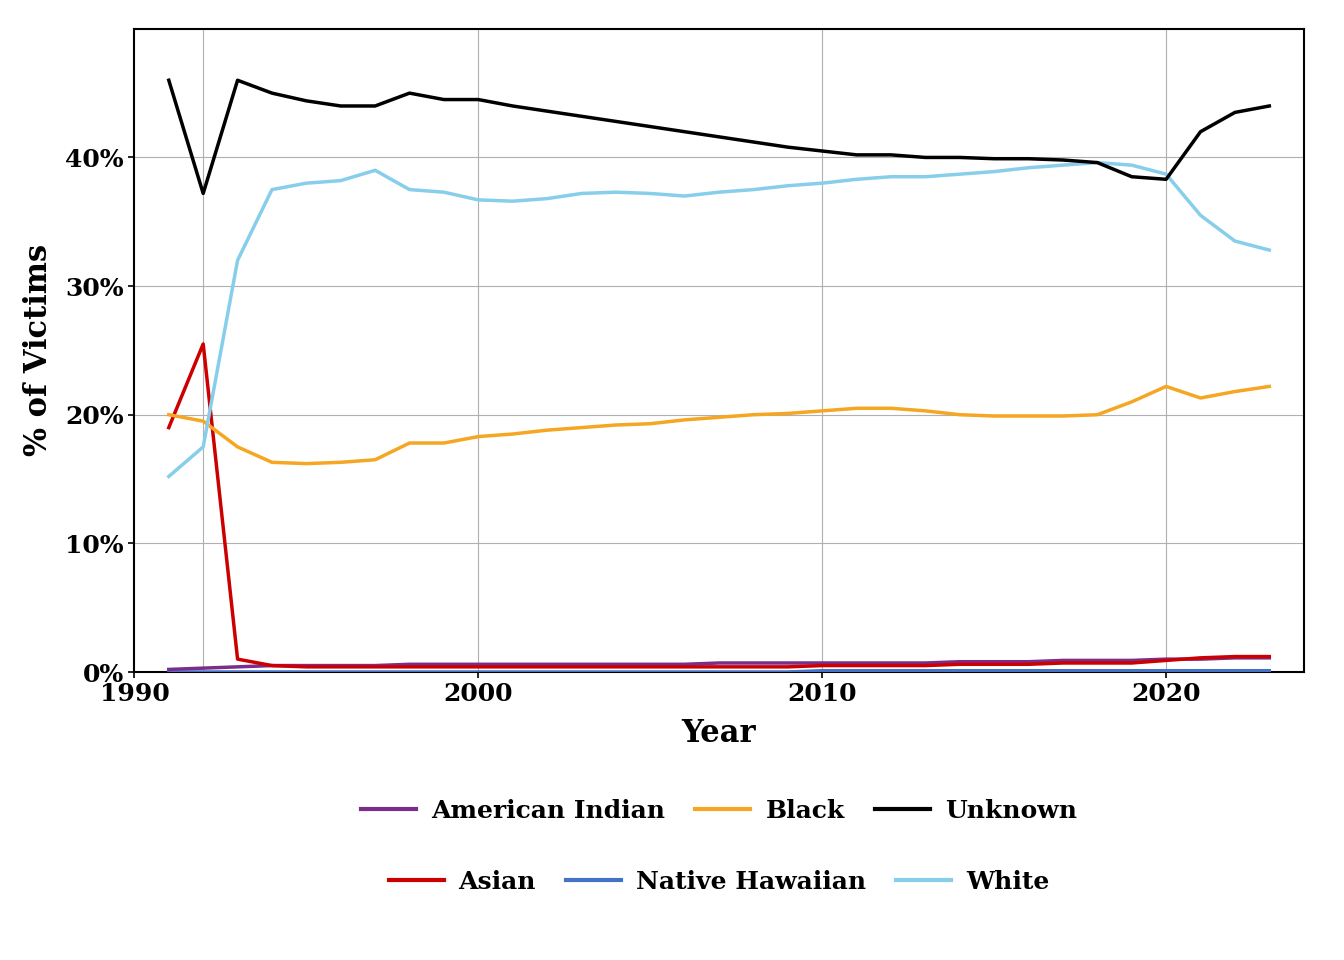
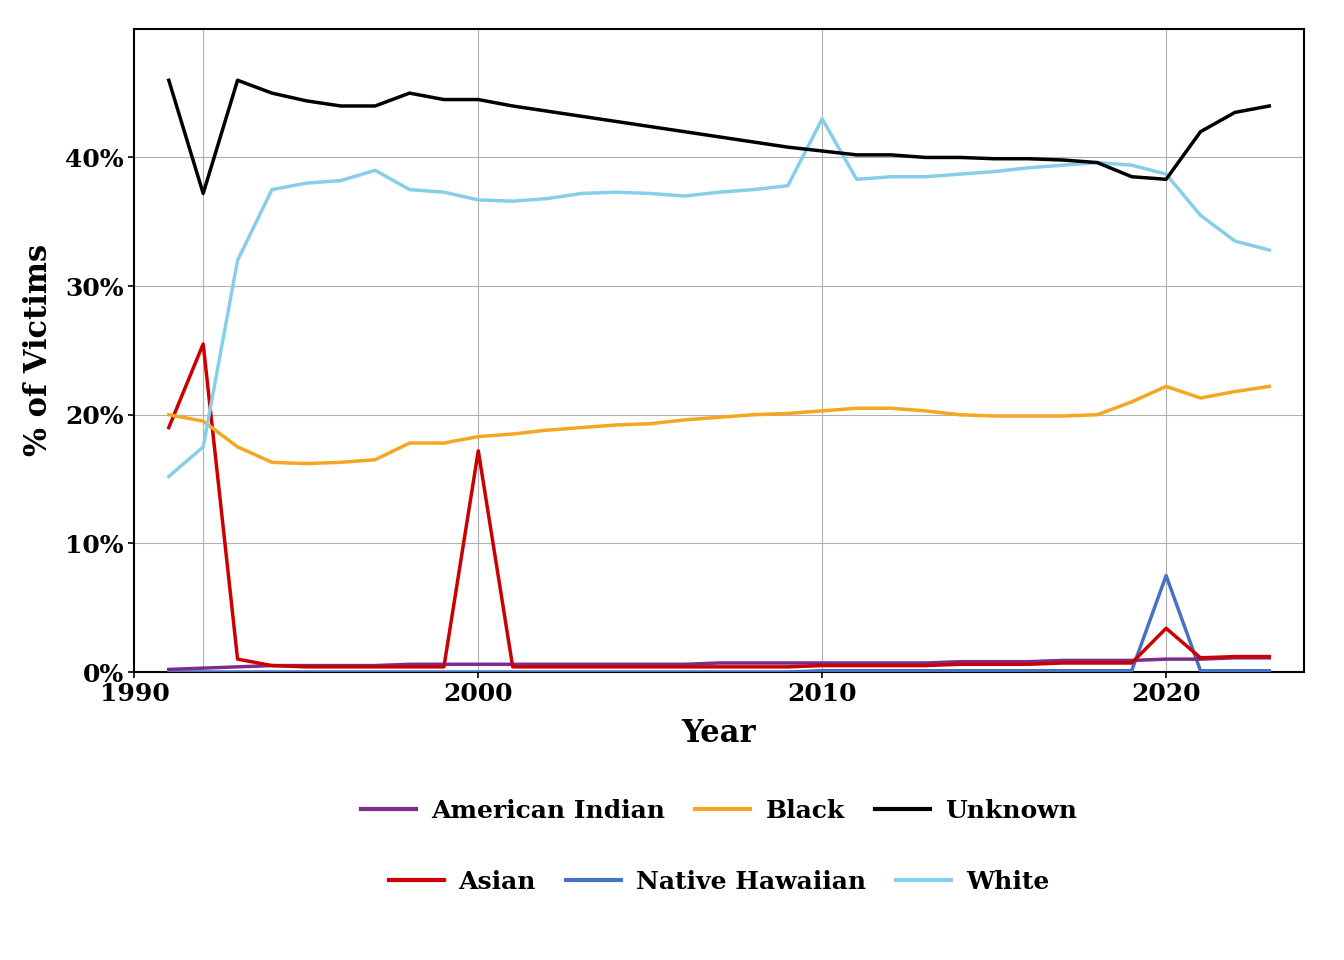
Asian/2000: 0.4% -> 17.2%
White/2010: 38.0% -> 43.0%
Asian/2020: 0.9% -> 3.4%
Native Hawaiian/2020: 0.1% -> 7.5%
